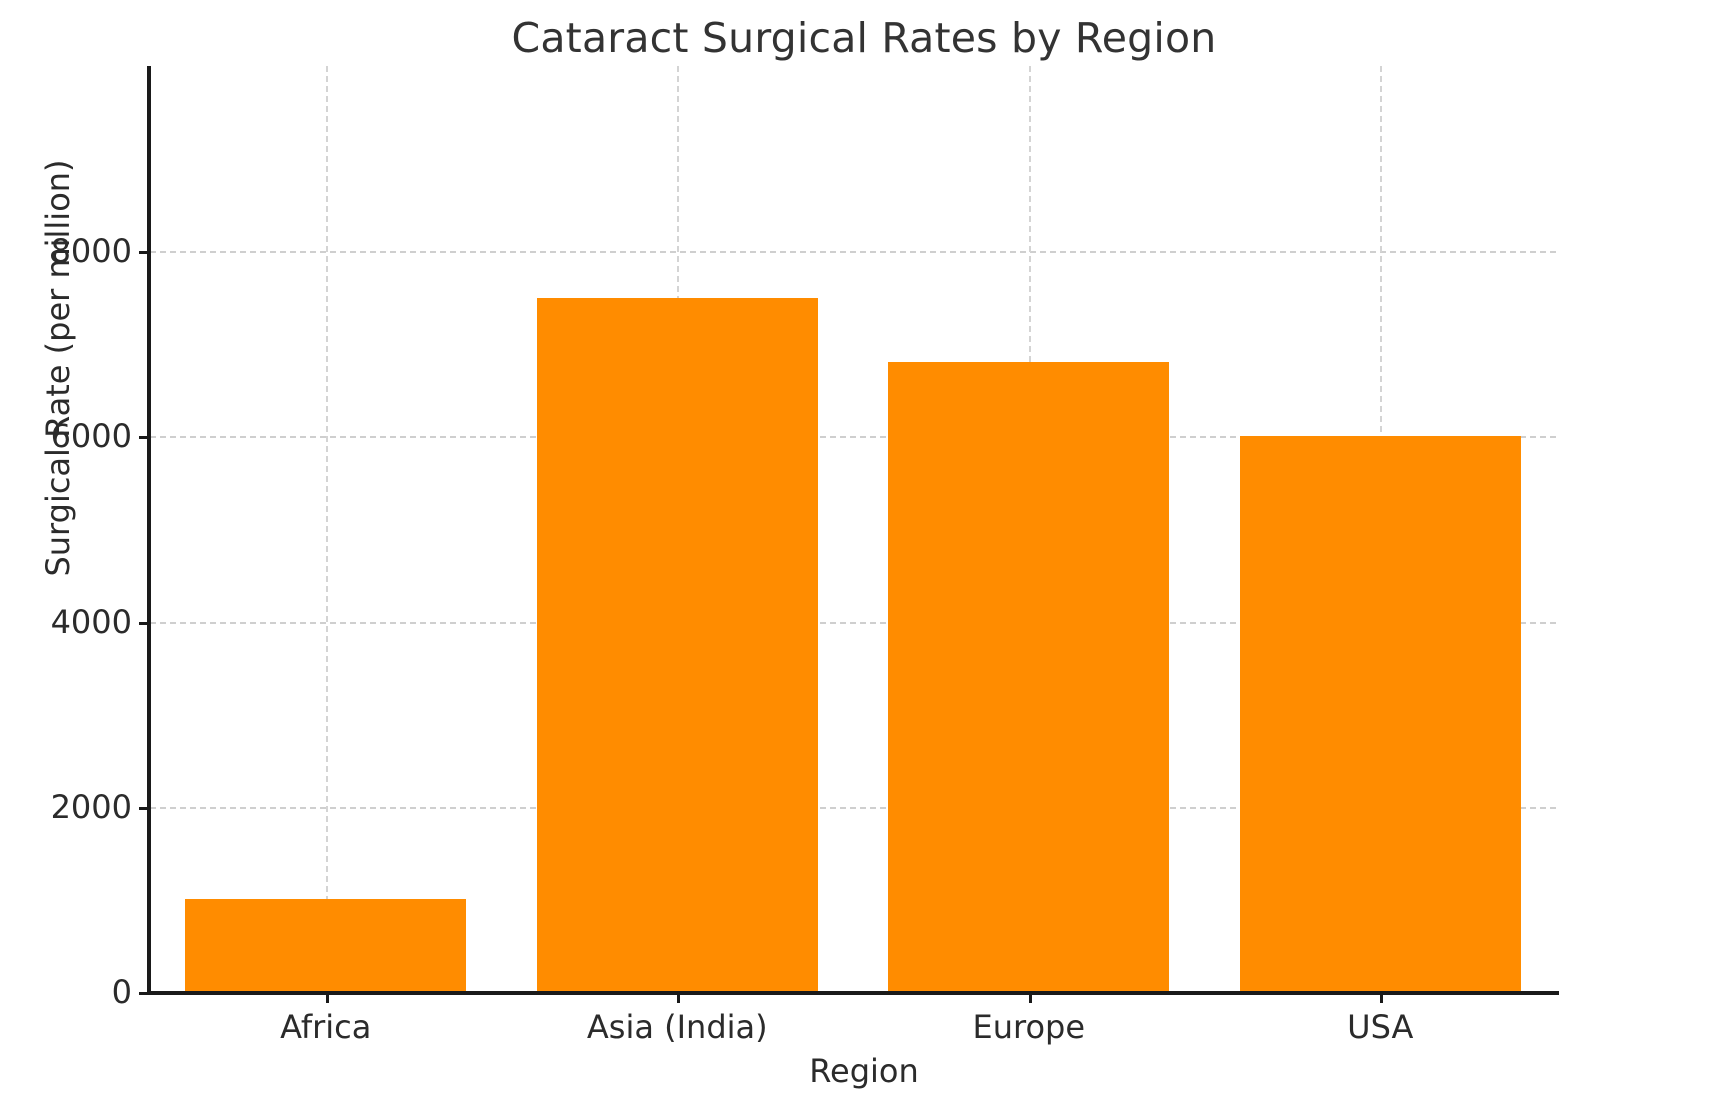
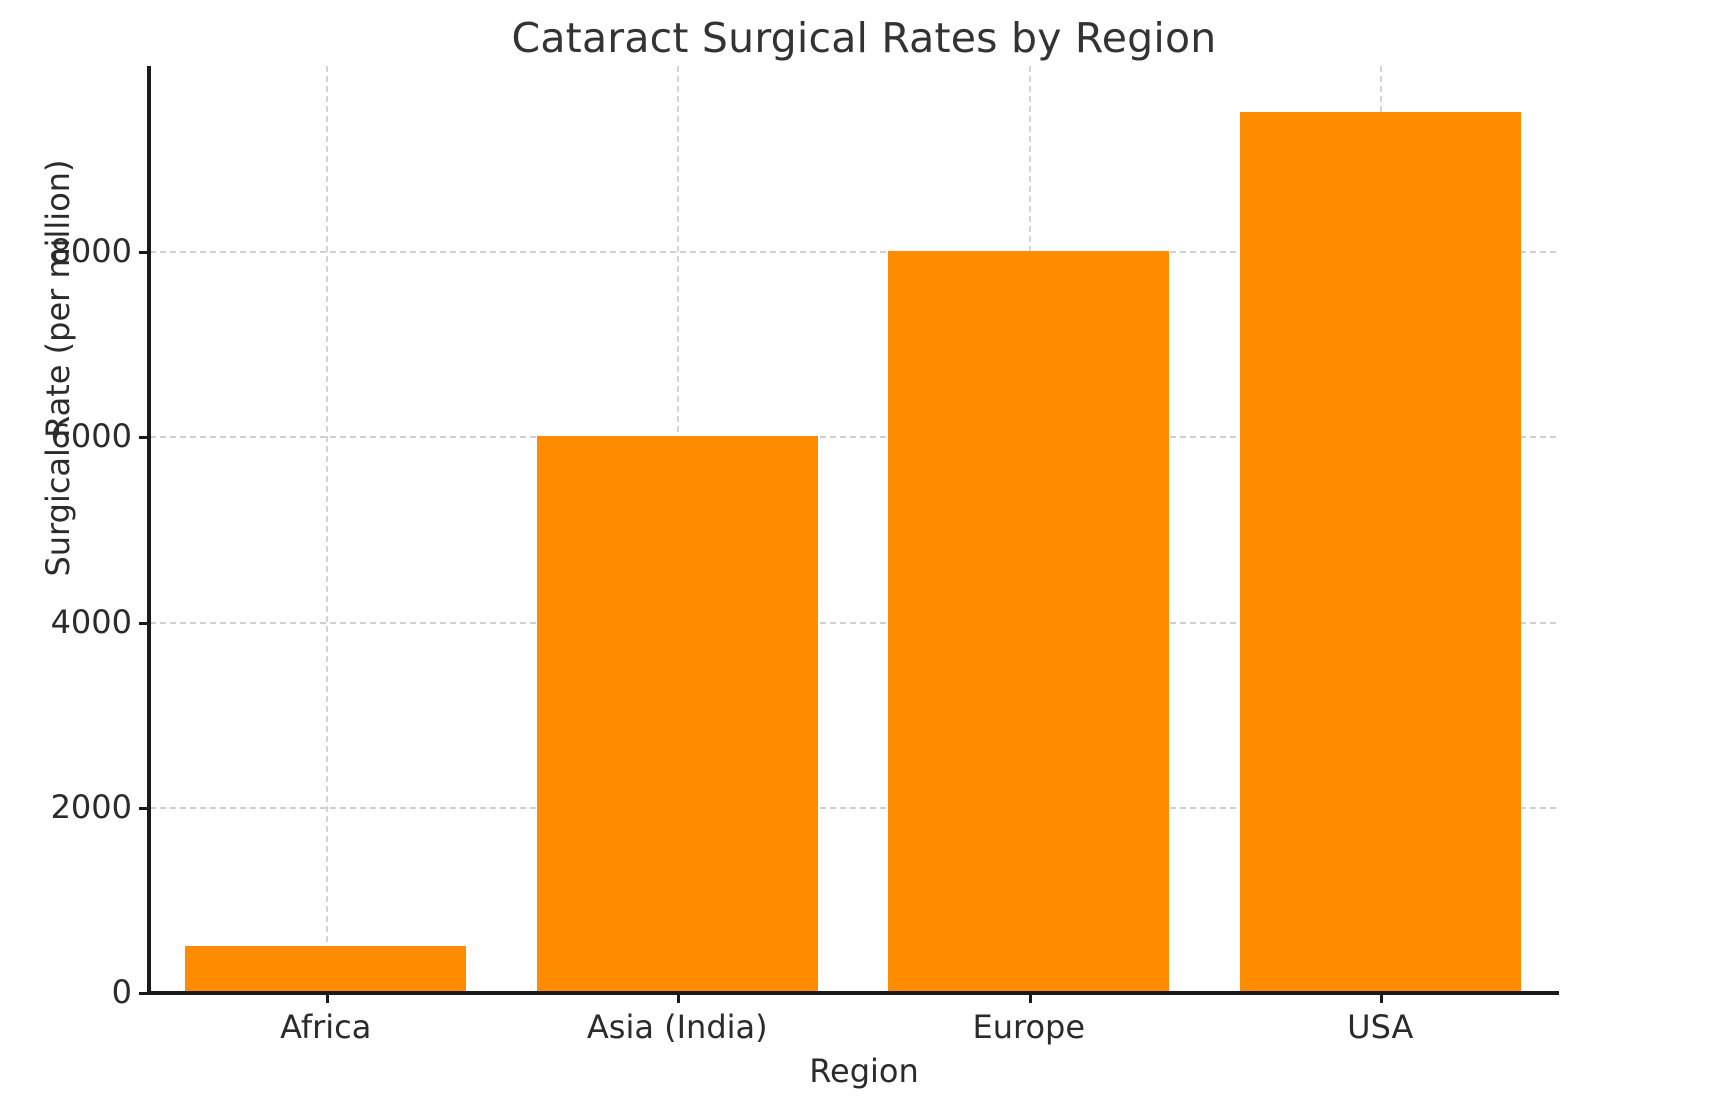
Africa: 1000 -> 500
Asia (India): 7500 -> 6000
Europe: 6800 -> 8000
USA: 6000 -> 9500
